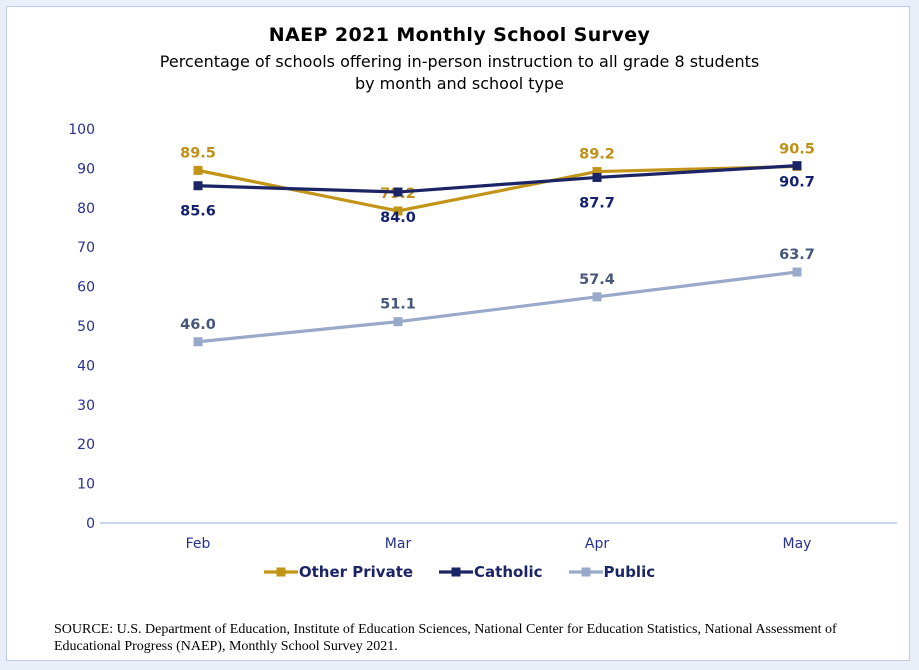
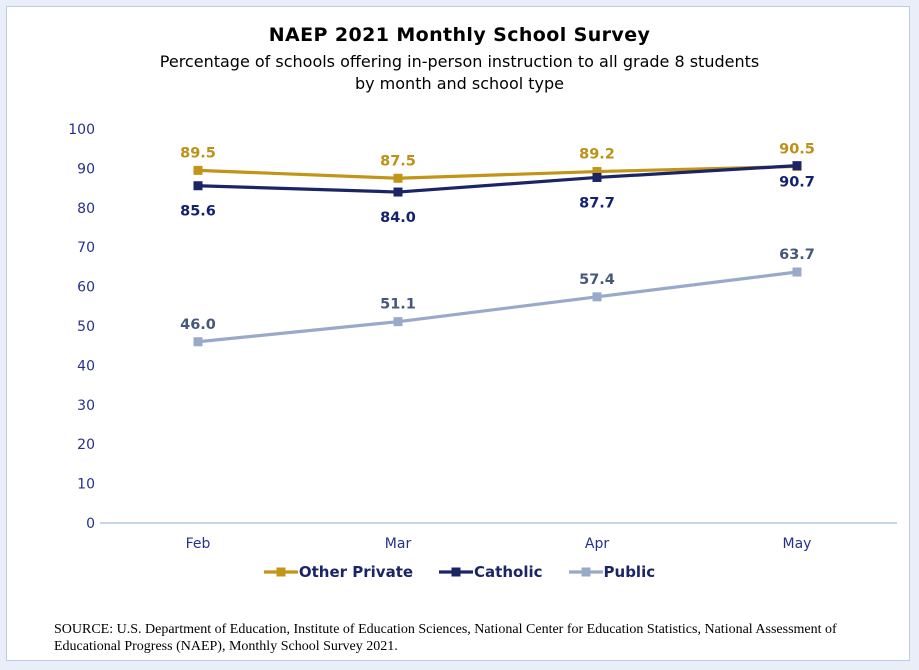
Other Private/Mar: 79.2 -> 87.5
